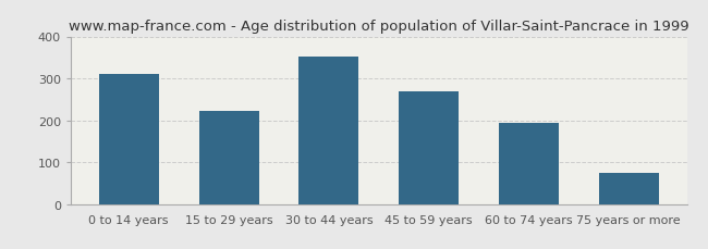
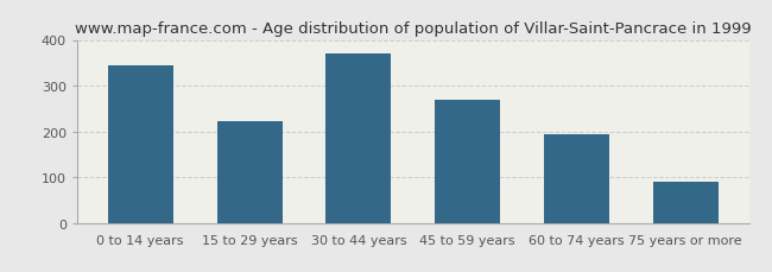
0 to 14 years: 311 -> 345
30 to 44 years: 352 -> 370
75 years or more: 73 -> 90
